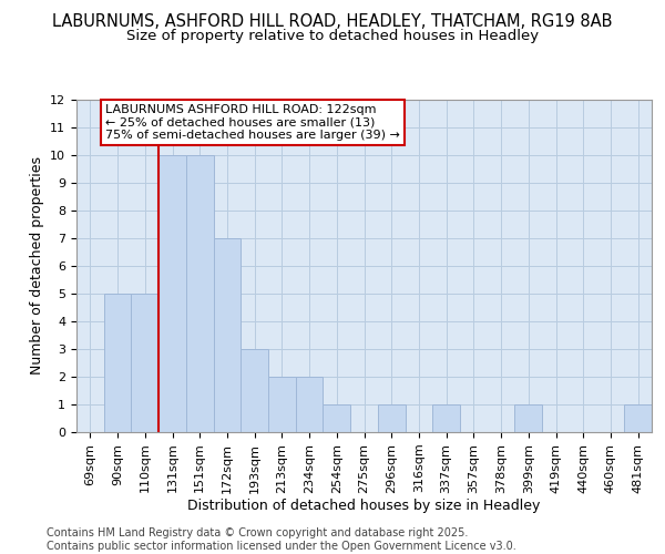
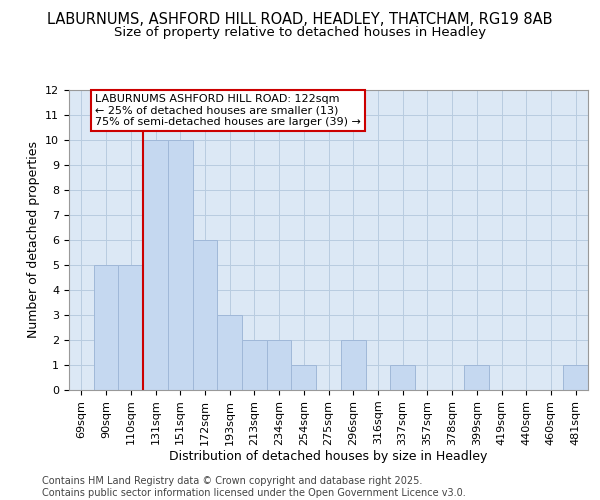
172sqm: 7 -> 6
296sqm: 1 -> 2
